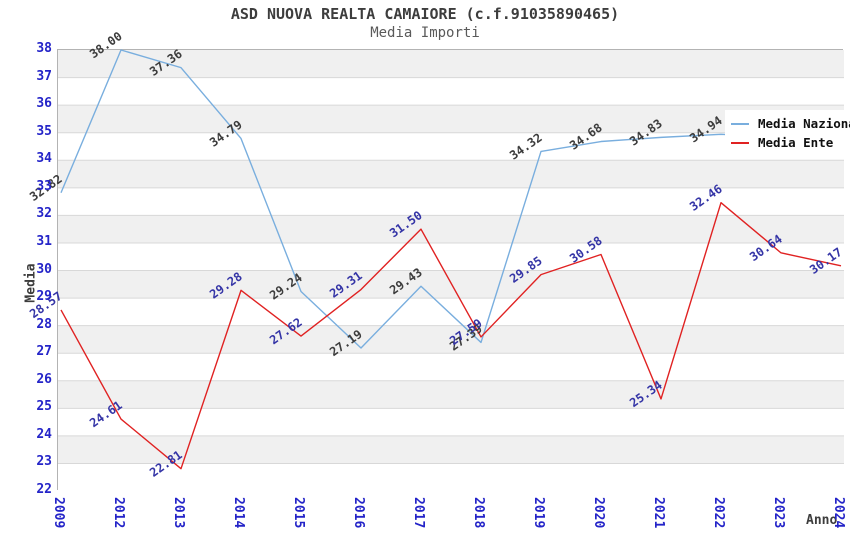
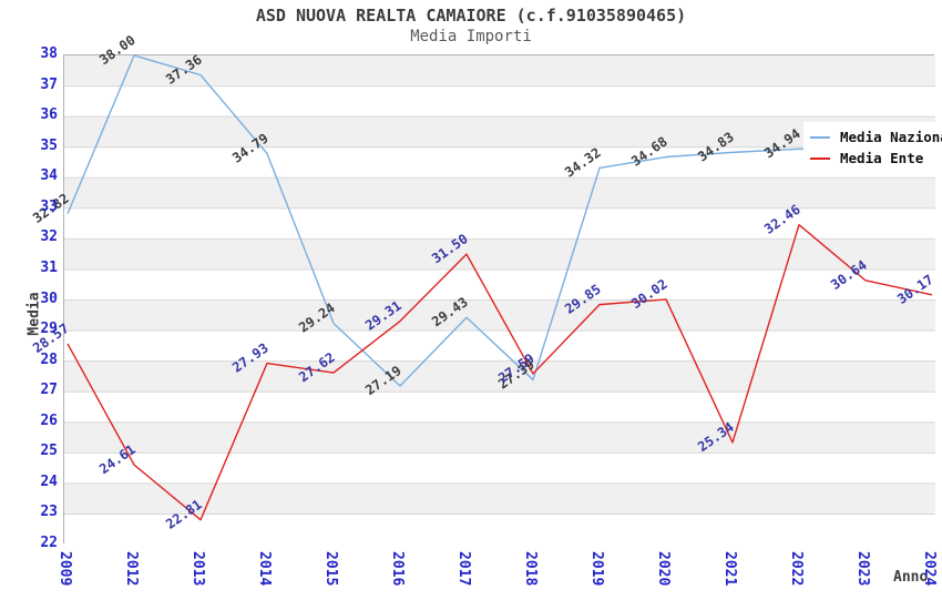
Media Ente/2014: 29.28 -> 27.93
Media Ente/2020: 30.58 -> 30.02
